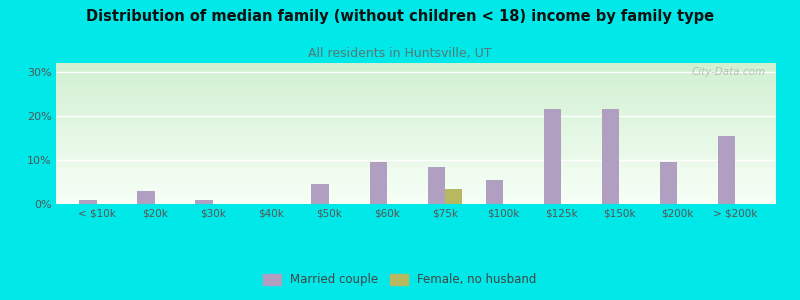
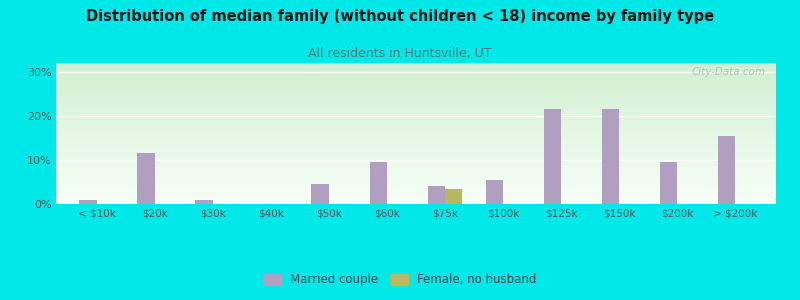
Married couple/$20k: 3.0% -> 11.5%
Married couple/$75k: 8.5% -> 4.0%
